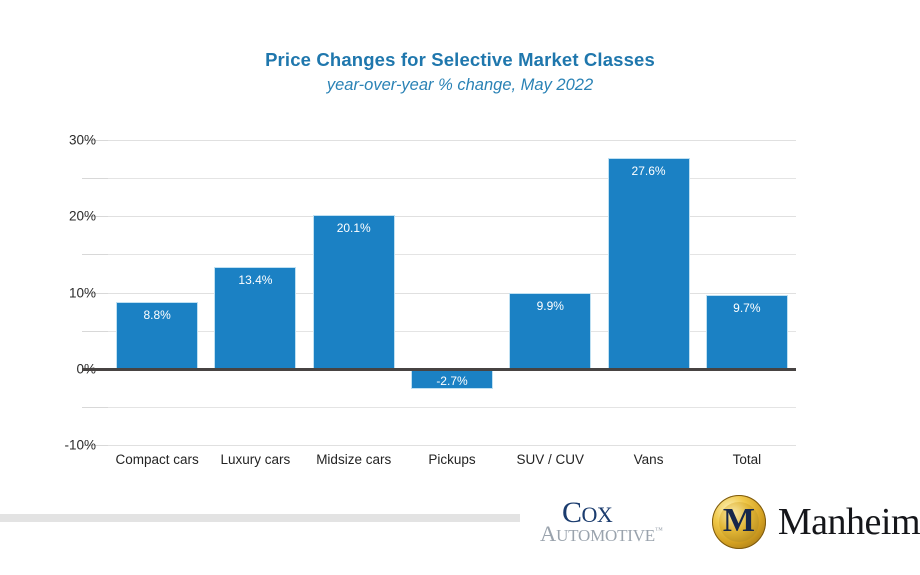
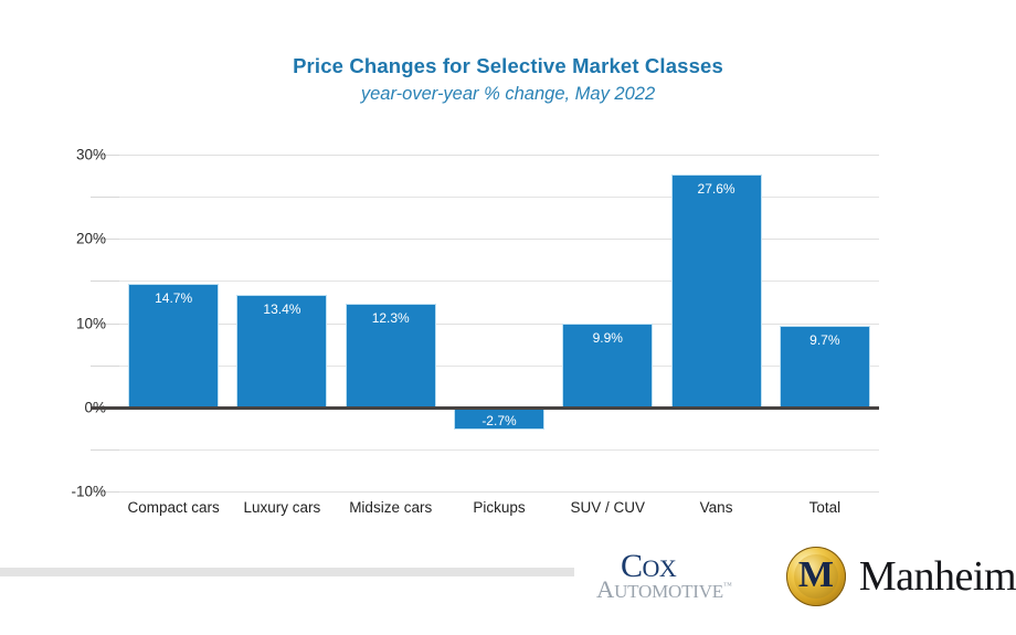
Compact cars: 8.8% -> 14.7%
Midsize cars: 20.1% -> 12.3%
